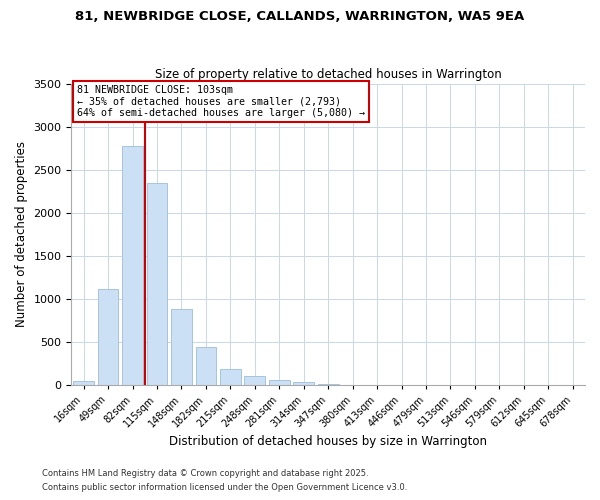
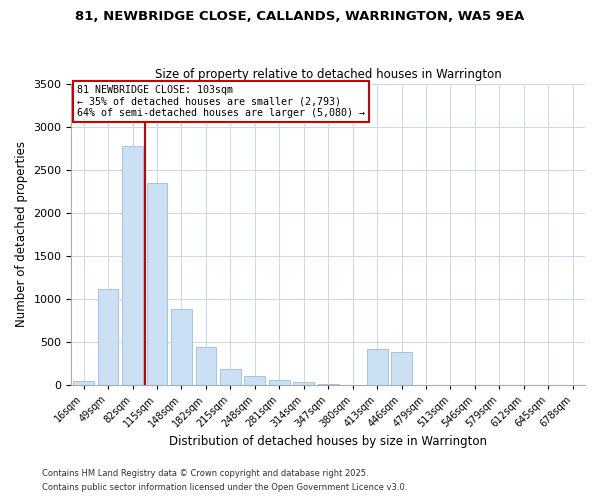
413sqm: 0 -> 420
446sqm: 0 -> 380
